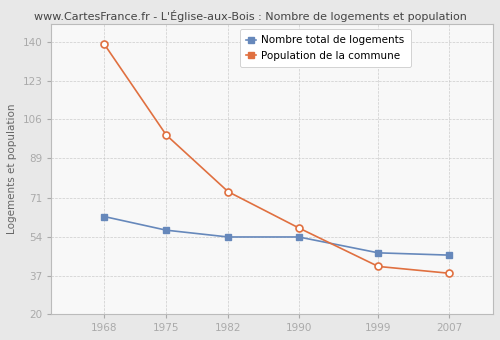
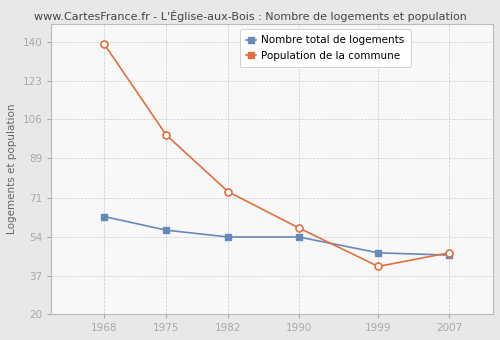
Population de la commune/2007: 38 -> 47
